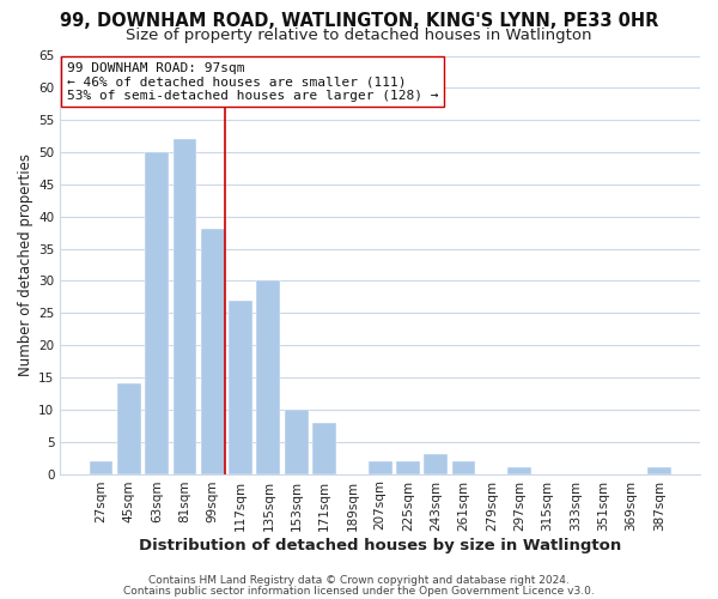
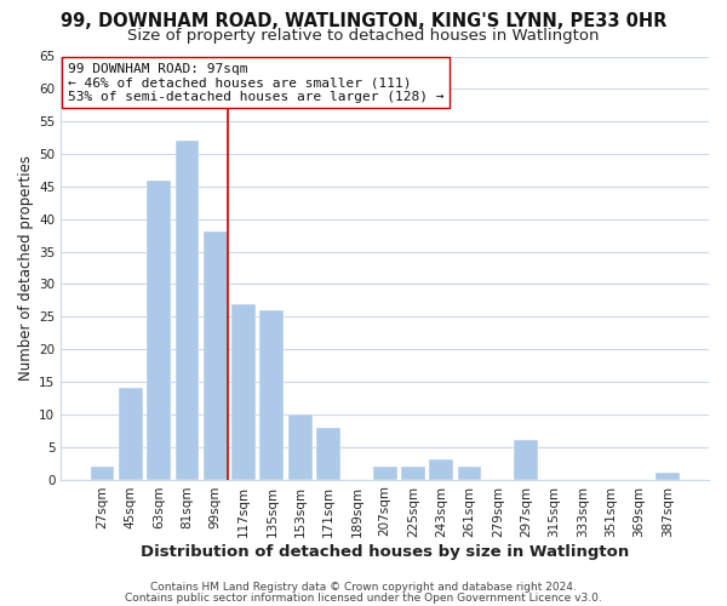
63sqm: 50 -> 46
135sqm: 30 -> 26
297sqm: 1 -> 6
